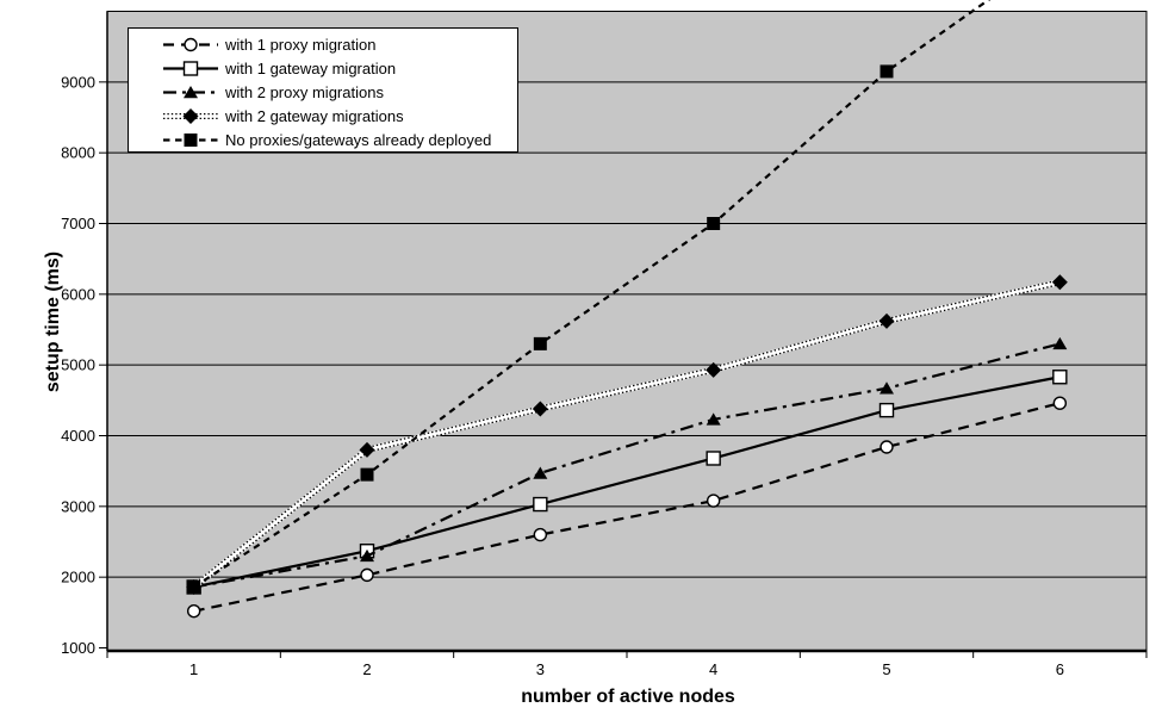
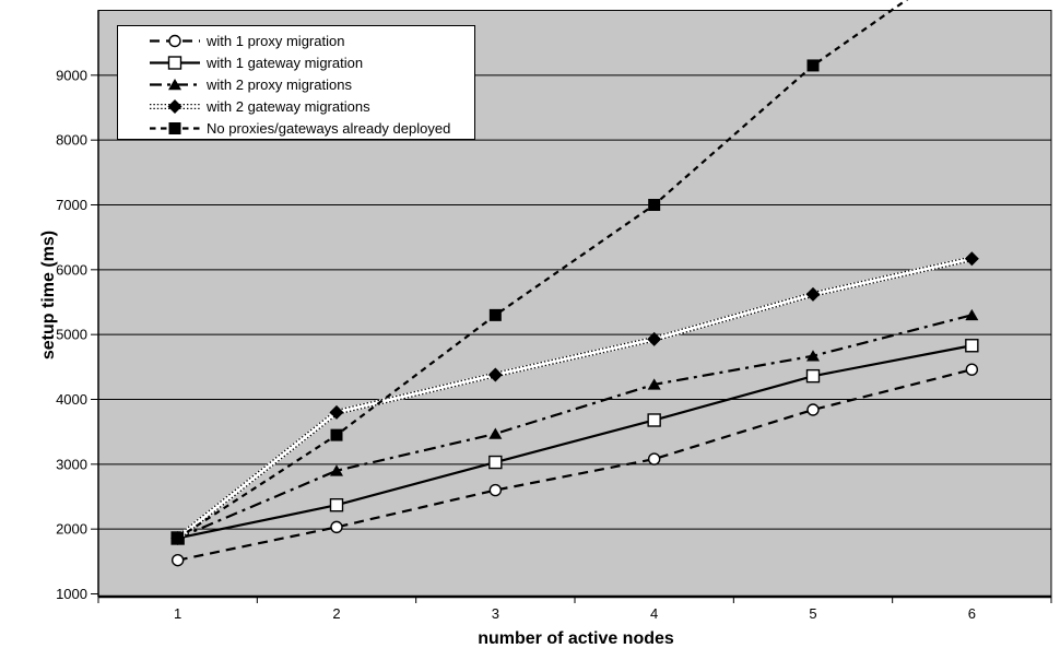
with 2 proxy migrations/2: 2300 -> 2900
